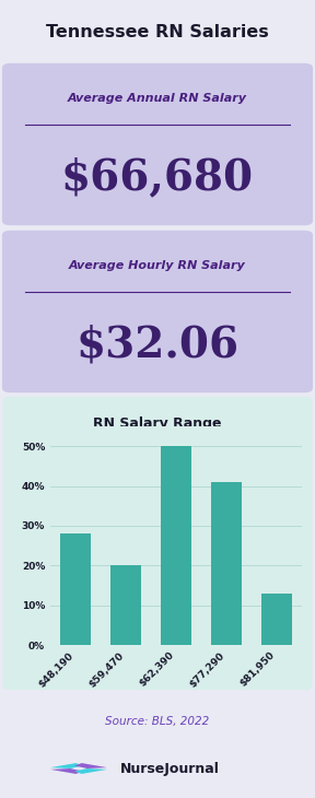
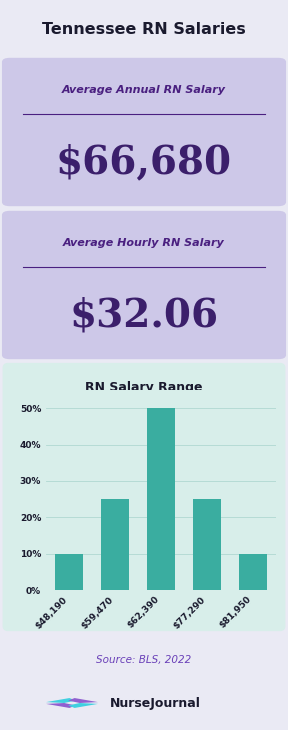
$48,190: 28% -> 10%
$59,470: 20% -> 25%
$77,290: 41% -> 25%
$81,950: 13% -> 10%
